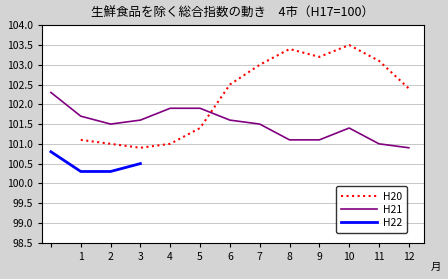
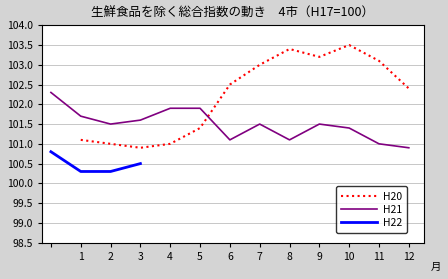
H21/6: 101.6 -> 101.1
H21/9: 101.1 -> 101.5
